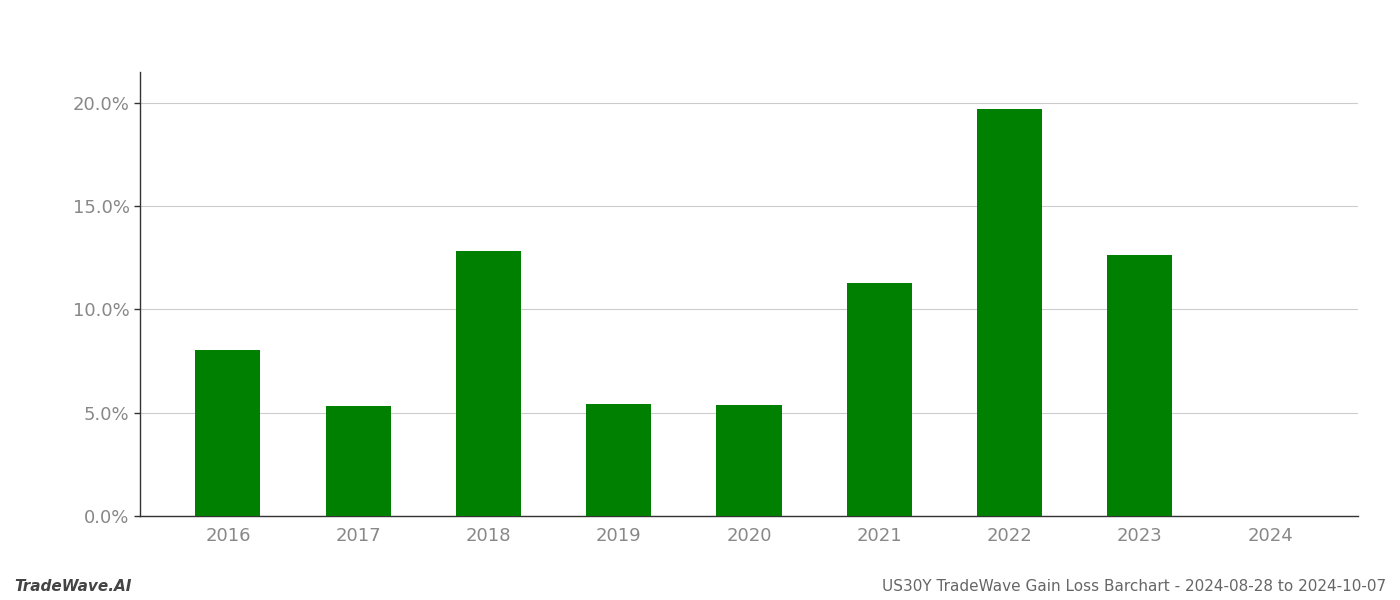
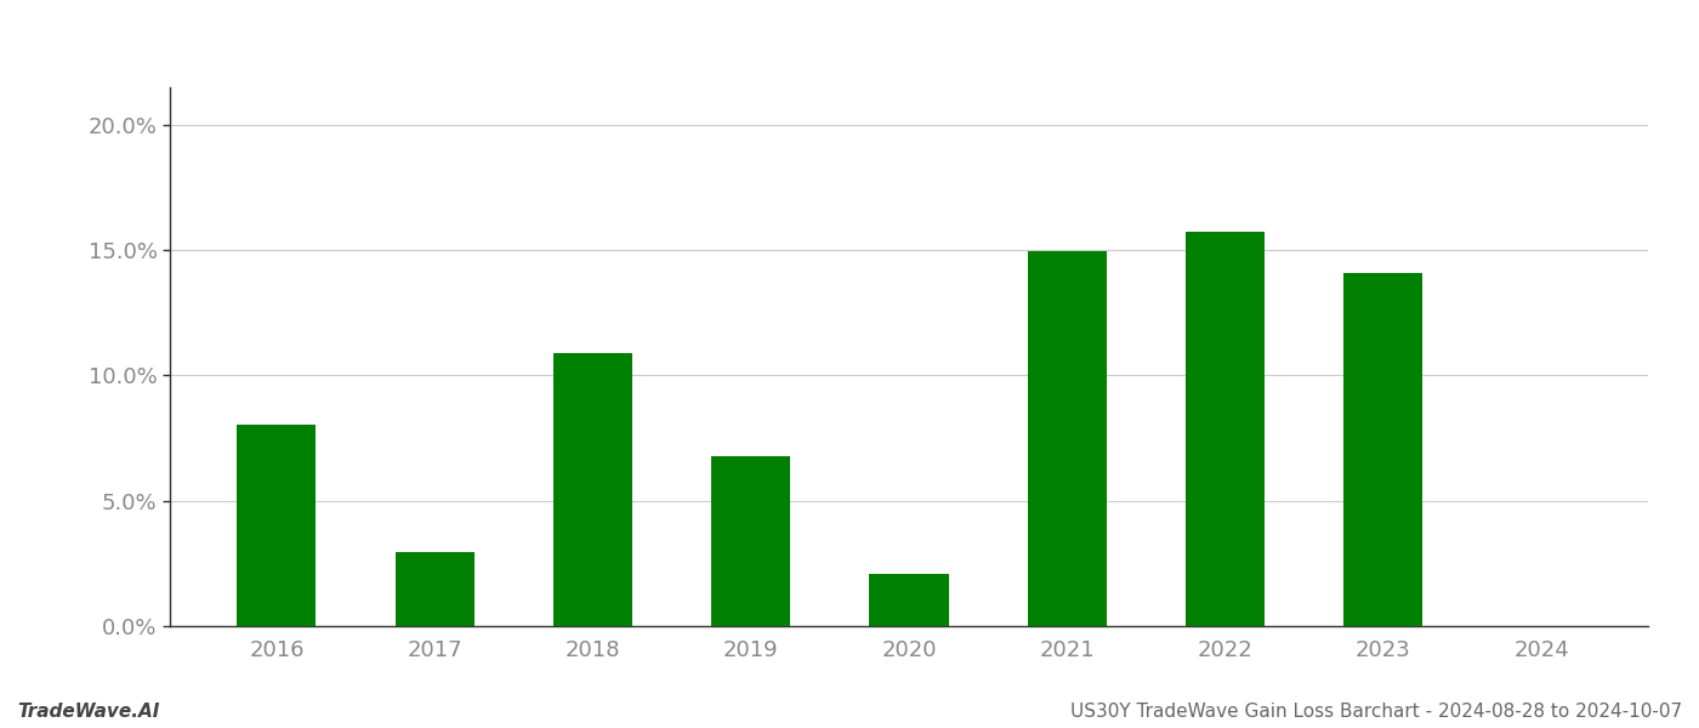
2017: 5.32% -> 2.95%
2018: 12.82% -> 10.90%
2019: 5.42% -> 6.80%
2020: 5.38% -> 2.10%
2021: 11.28% -> 14.95%
2022: 19.72% -> 15.75%
2023: 12.62% -> 14.10%
